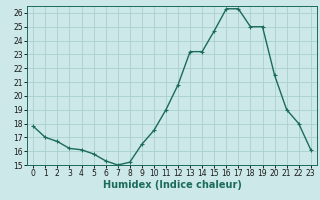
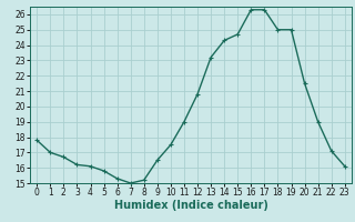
14: 23.2 -> 24.3
22: 18.0 -> 17.1
